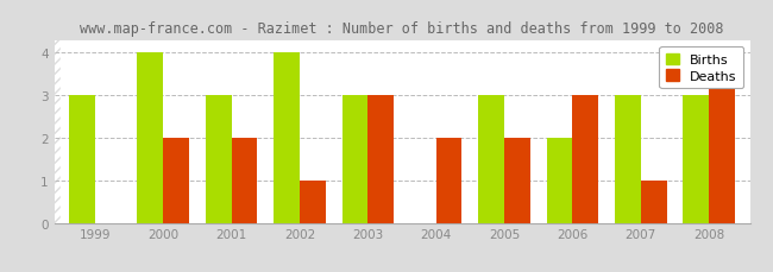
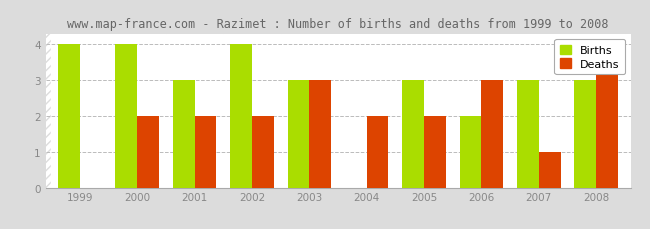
Births/1999: 3 -> 4
Deaths/2002: 1 -> 2
